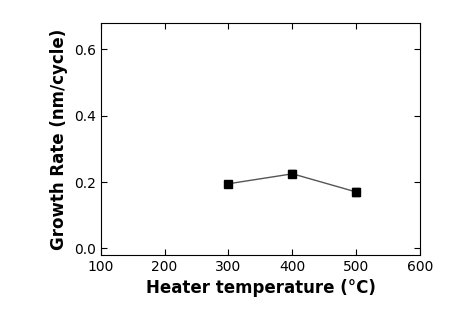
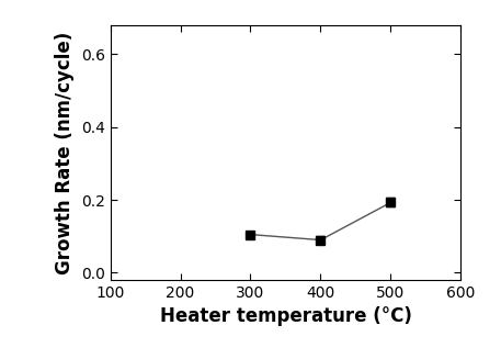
300: 0.195 -> 0.105
400: 0.225 -> 0.090
500: 0.170 -> 0.193
